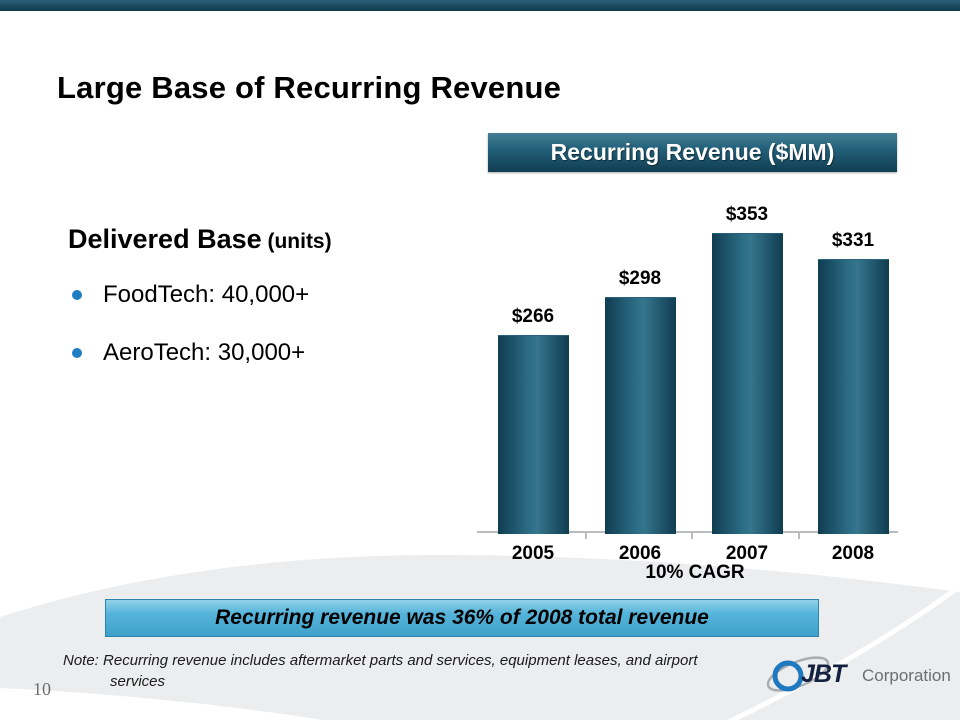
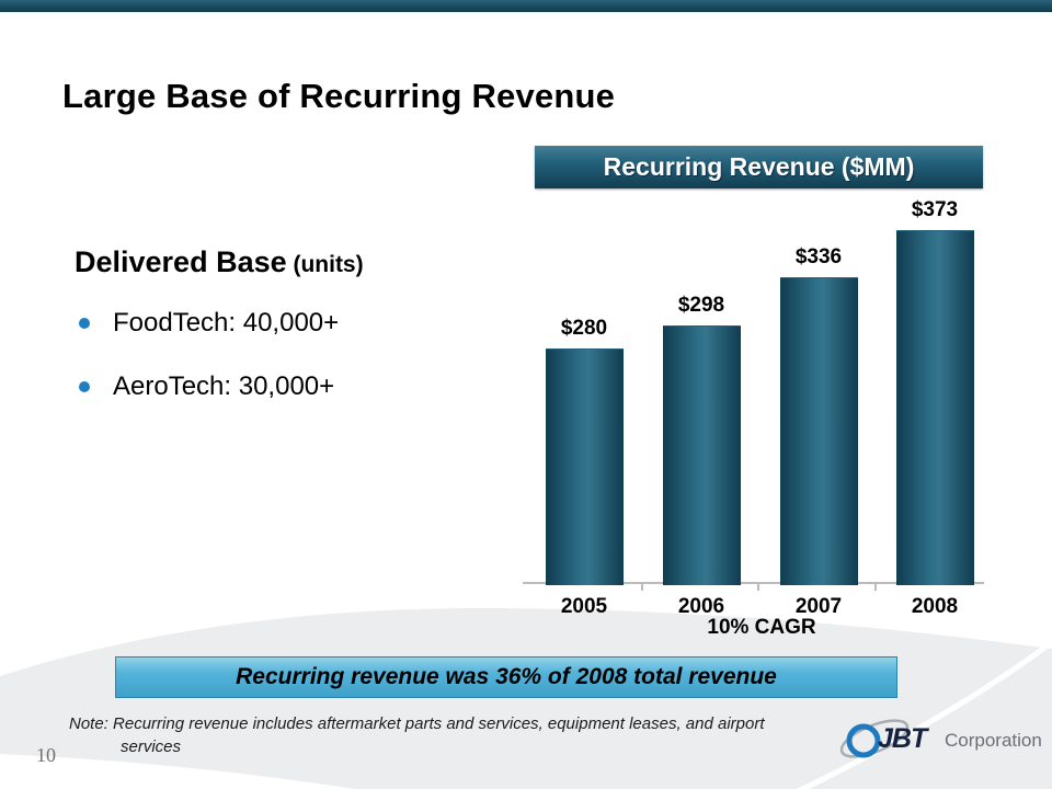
2005: $266 -> $280
2007: $353 -> $336
2008: $331 -> $373
